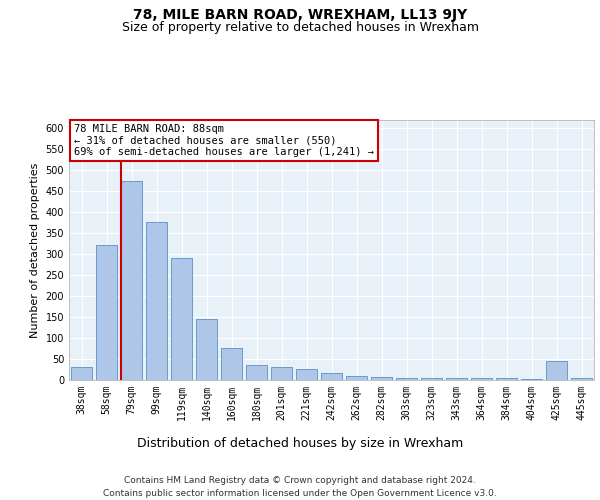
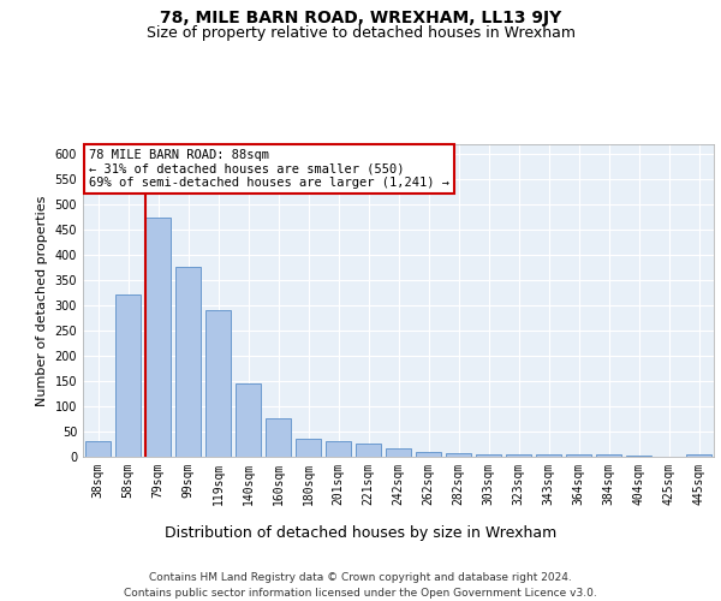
425sqm: 45 -> 1
